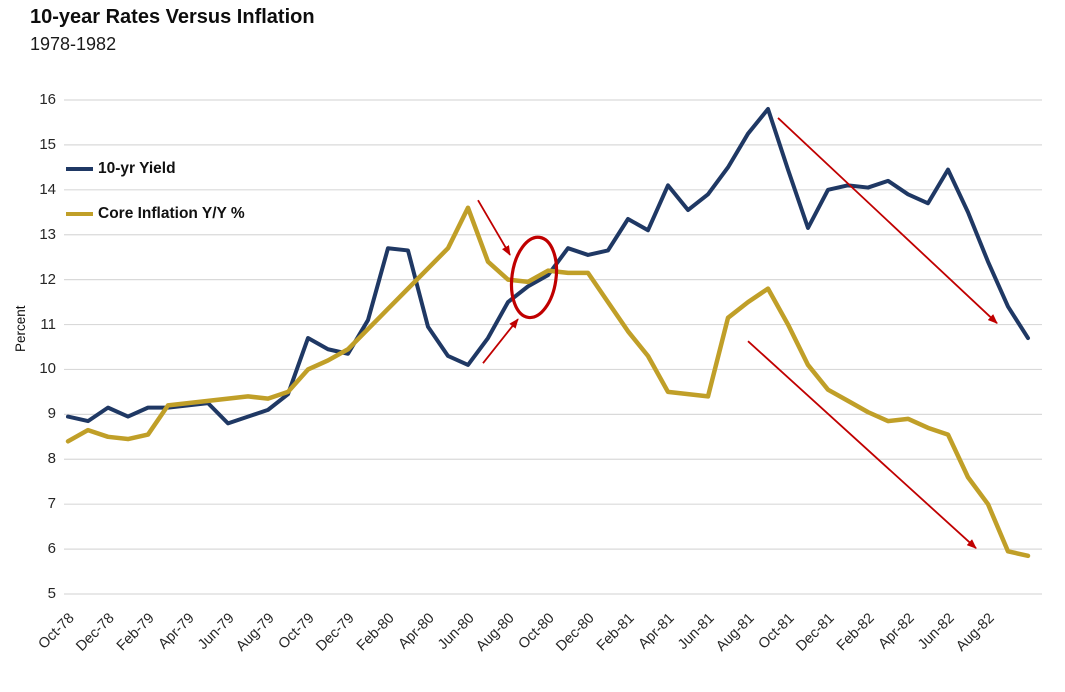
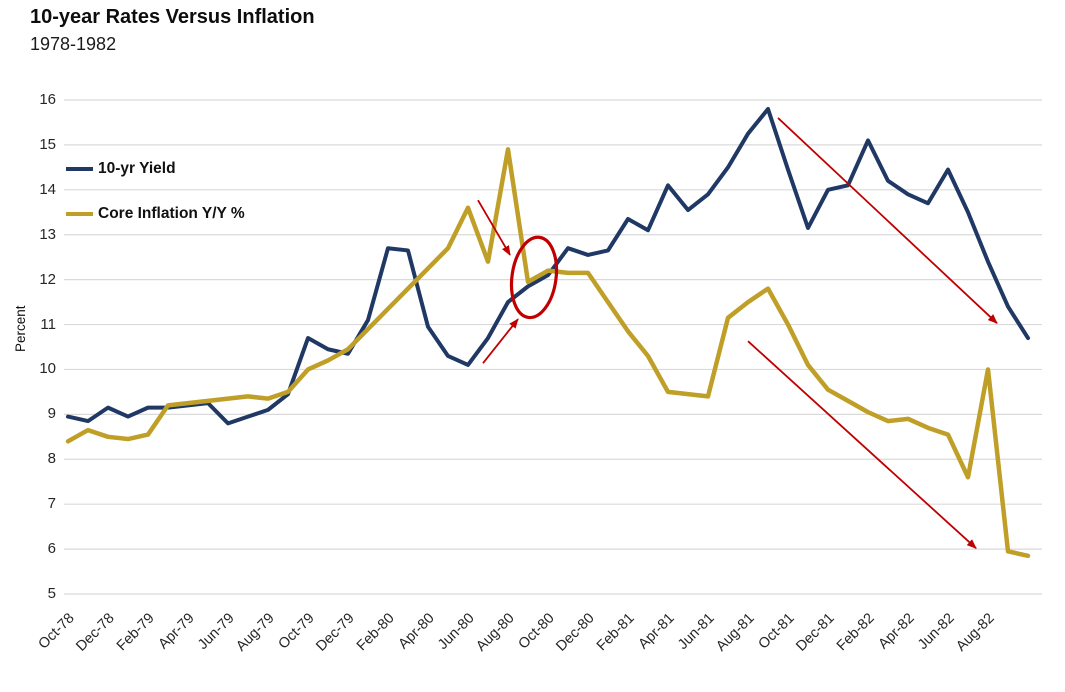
Core Inflation Y/Y %/Aug-80: 12.0 -> 14.9
10-yr Yield/Feb-82: 14.1 -> 15.1
Core Inflation Y/Y %/Aug-82: 7.0 -> 10.0
